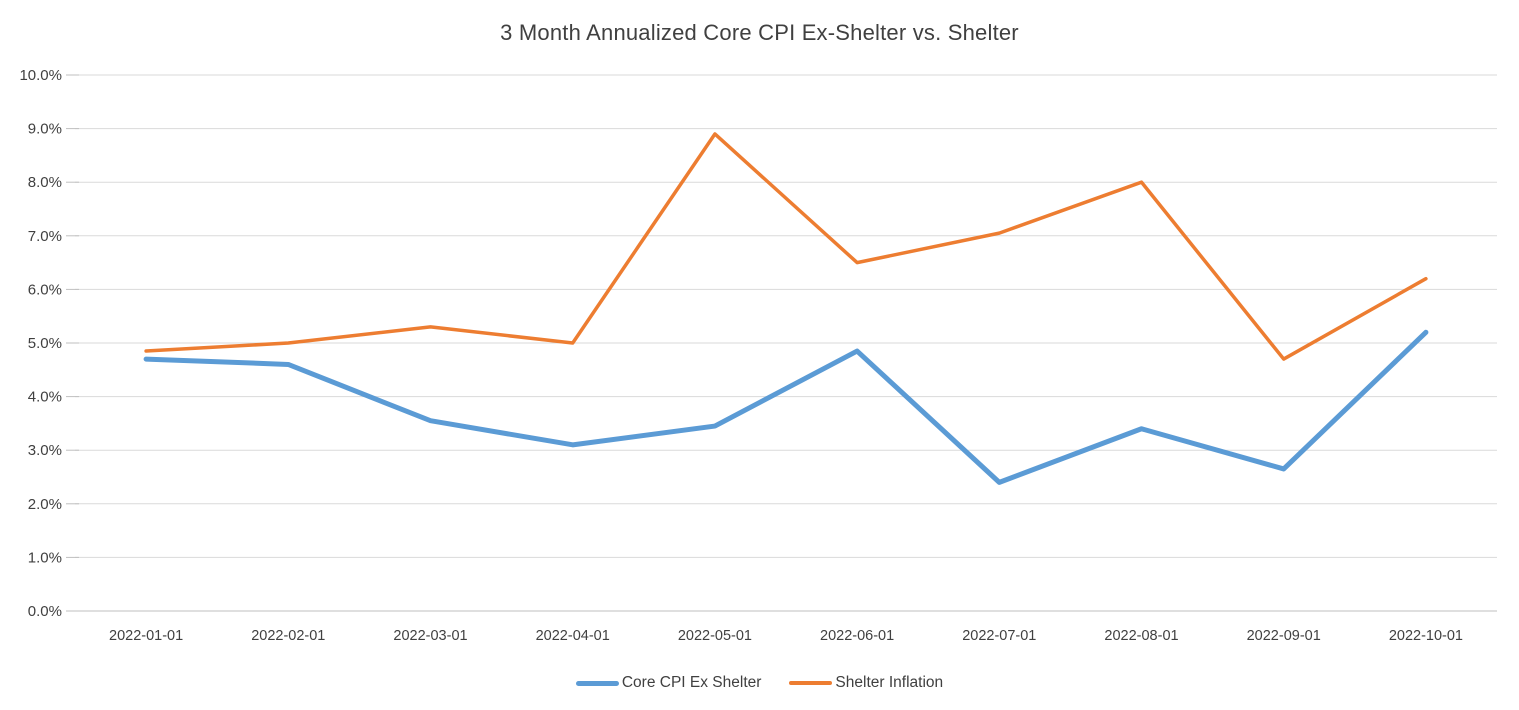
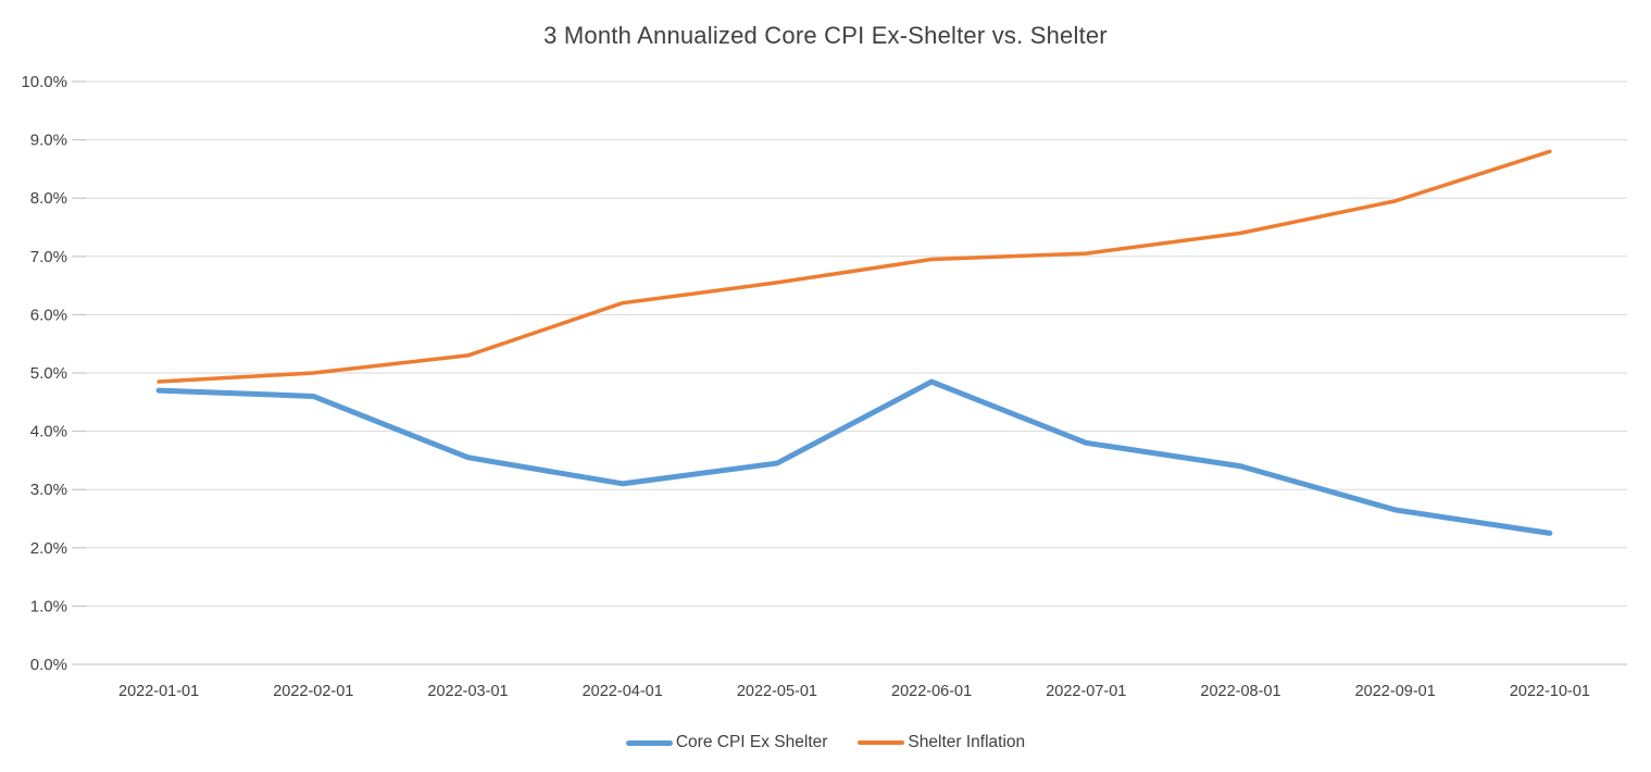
Shelter Inflation/2022-04-01: 5.0% -> 6.2%
Shelter Inflation/2022-05-01: 8.9% -> 6.5%
Shelter Inflation/2022-06-01: 6.5% -> 7.0%
Core CPI Ex Shelter/2022-07-01: 2.4% -> 3.8%
Shelter Inflation/2022-08-01: 8.0% -> 7.4%
Shelter Inflation/2022-09-01: 4.7% -> 8.0%
Core CPI Ex Shelter/2022-10-01: 5.2% -> 2.2%
Shelter Inflation/2022-10-01: 6.2% -> 8.8%
